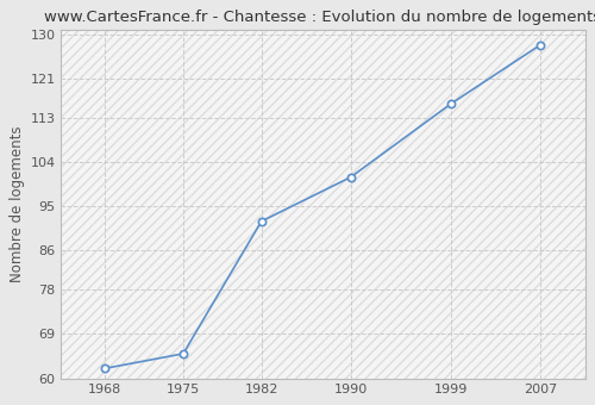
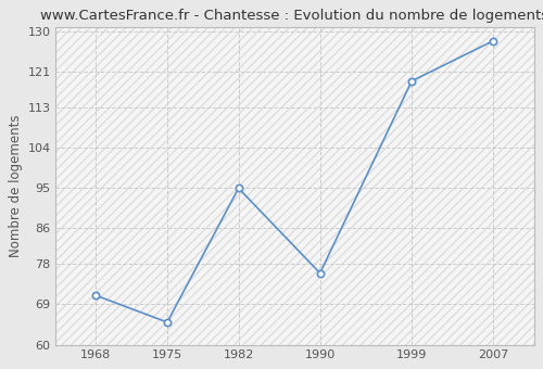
1968: 62 -> 71
1982: 92 -> 95
1990: 101 -> 76
1999: 116 -> 119
